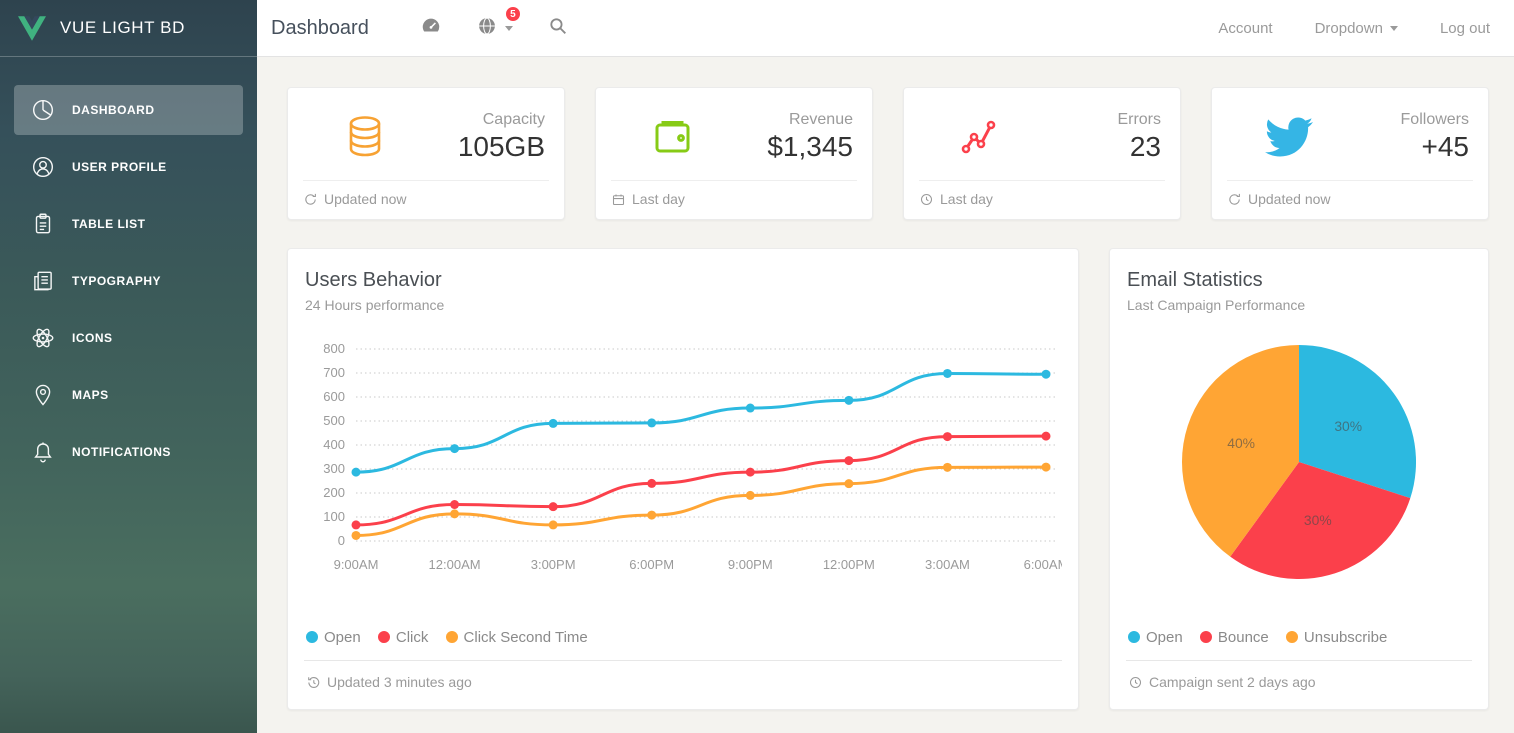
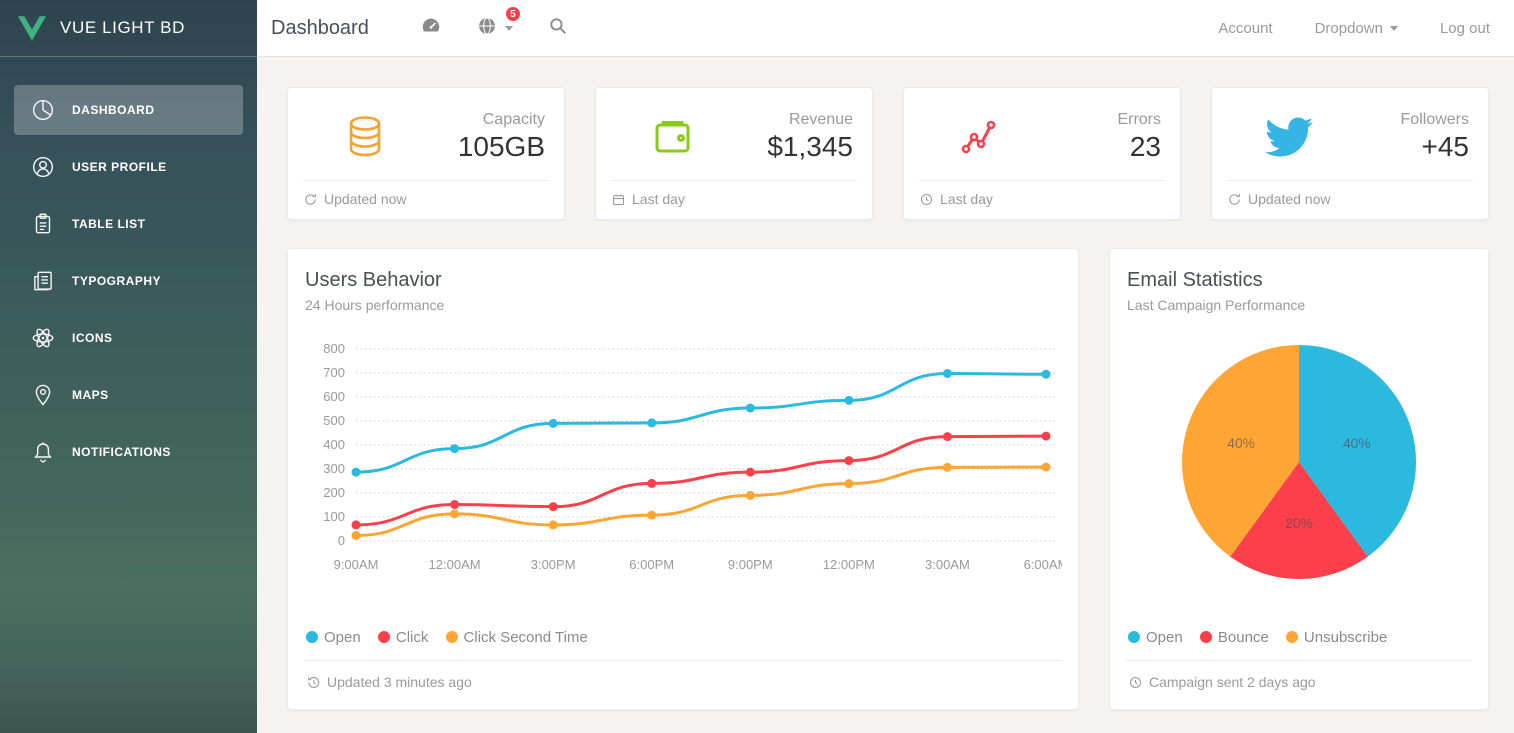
Email Statistics/Open: 30% -> 40%
Email Statistics/Bounce: 30% -> 20%
